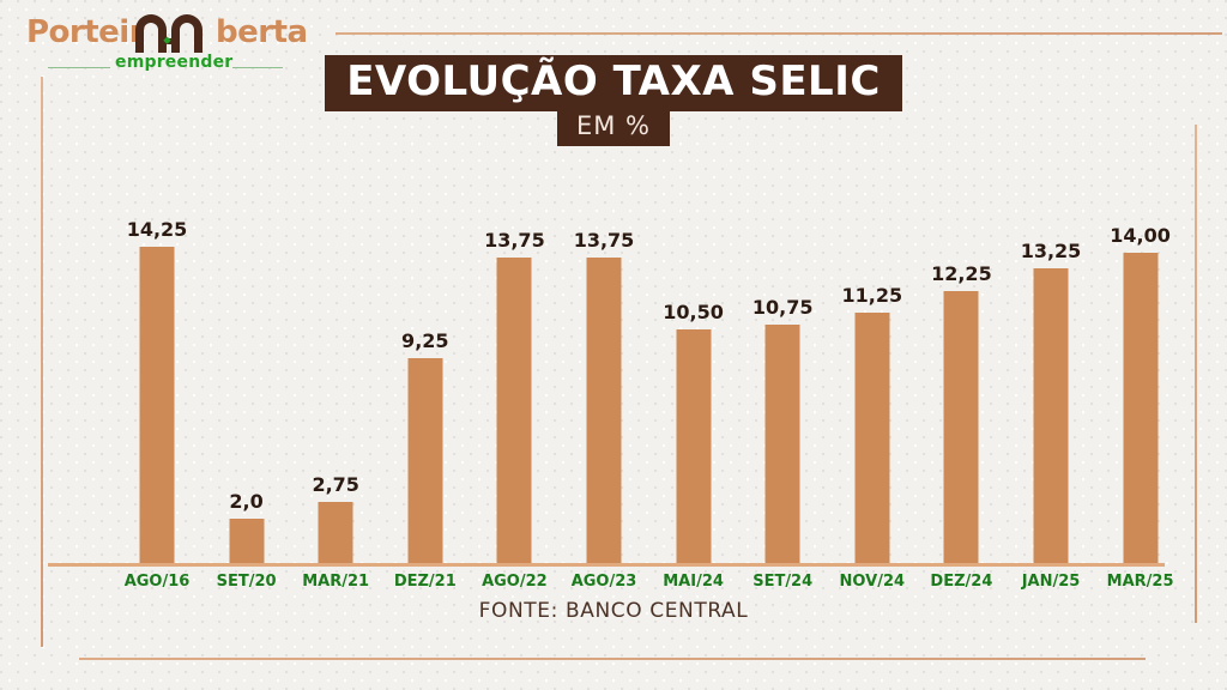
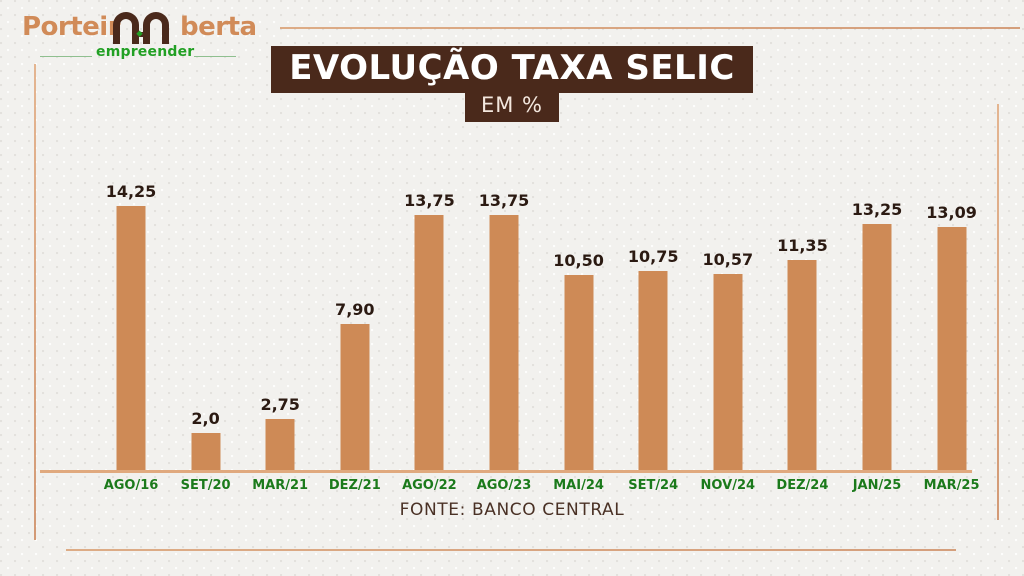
DEZ/21: 9,25 -> 7,90
NOV/24: 11,25 -> 10,57
DEZ/24: 12,25 -> 11,35
MAR/25: 14,00 -> 13,09
